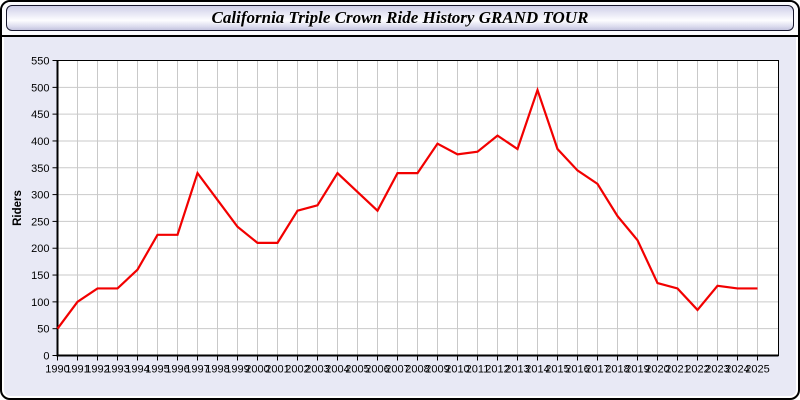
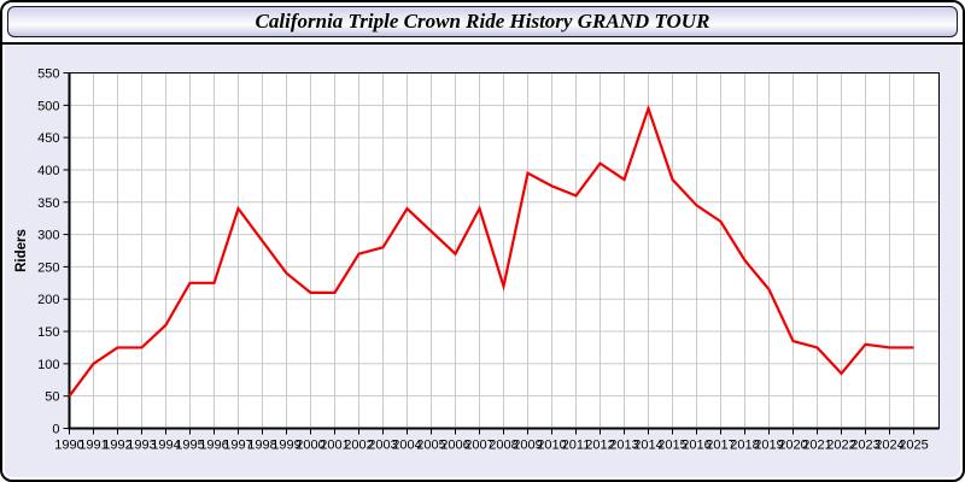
2008: 340 -> 220
2011: 380 -> 360
